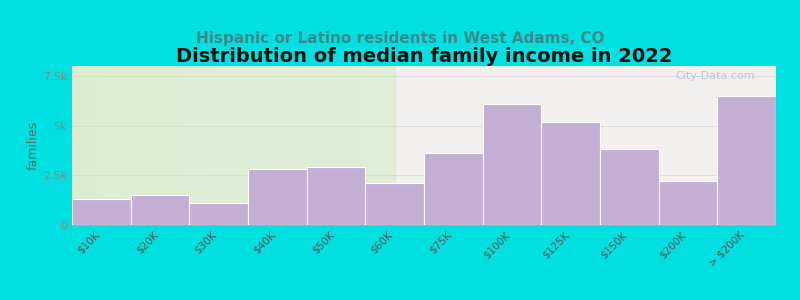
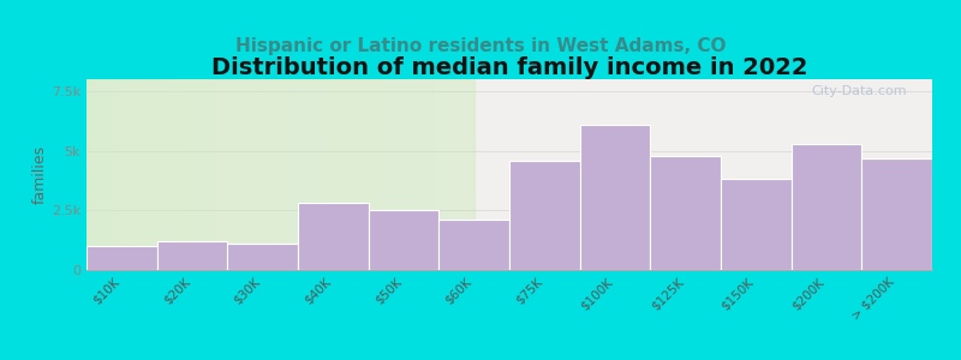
$10K: 1.3k -> 1.0k
$20K: 1.5k -> 1.2k
$50K: 2.9k -> 2.5k
$75K: 3.6k -> 4.6k
$125K: 5.2k -> 4.8k
$200K: 2.2k -> 5.3k
> $200K: 6.5k -> 4.7k
